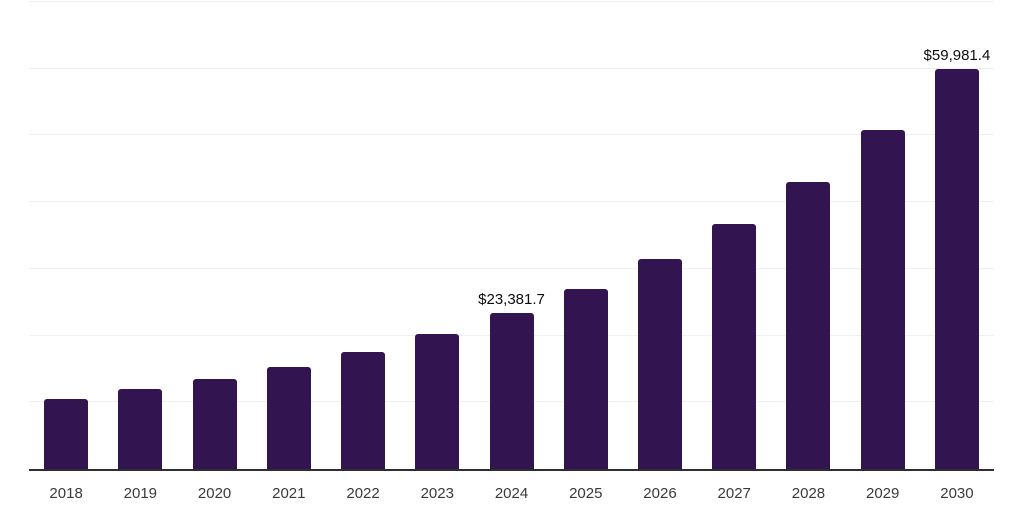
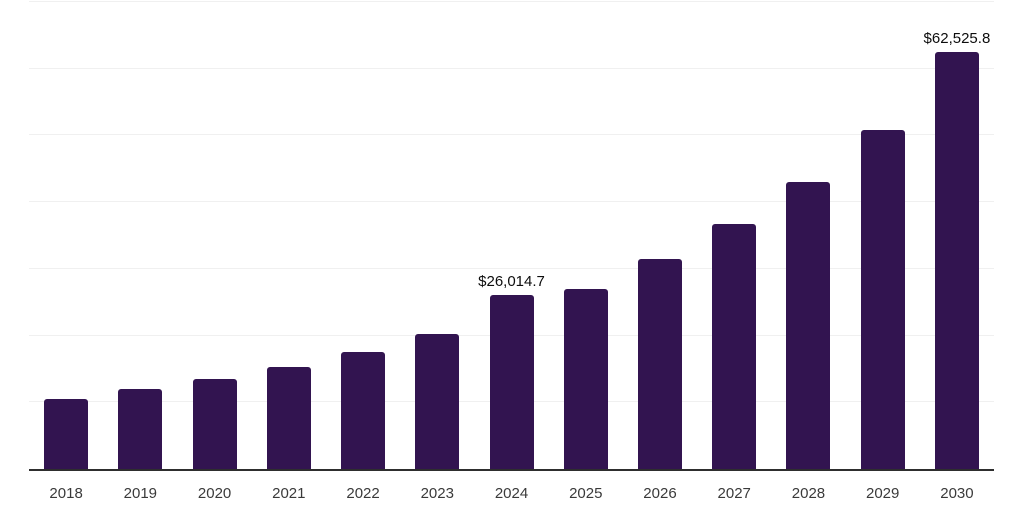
2024: $23,381.7 -> $26,014.7
2030: $59,981.4 -> $62,525.8
